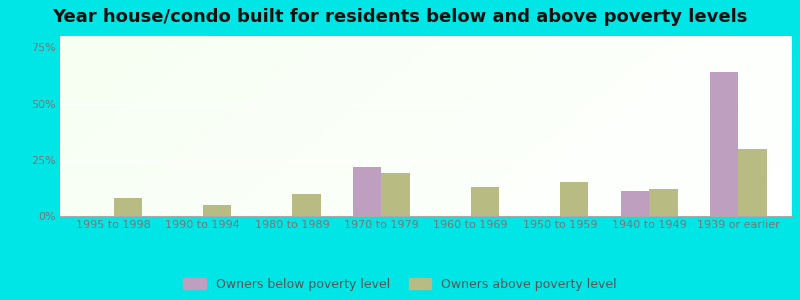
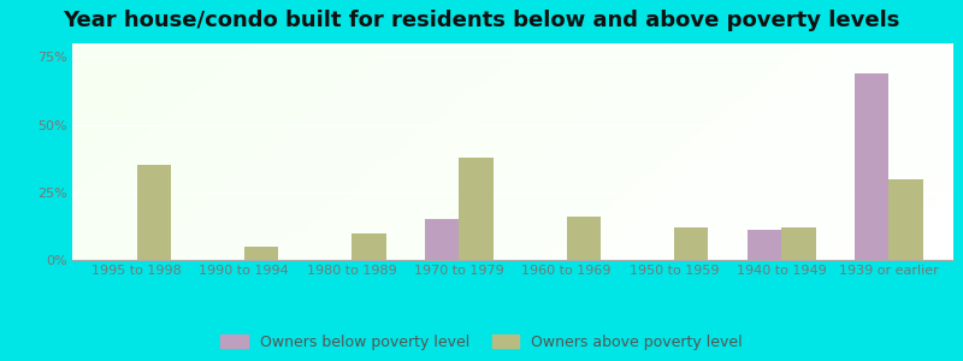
Owners above poverty level/1995 to 1998: 8% -> 35%
Owners below poverty level/1970 to 1979: 22% -> 15%
Owners above poverty level/1970 to 1979: 19% -> 38%
Owners above poverty level/1960 to 1969: 13% -> 16%
Owners above poverty level/1950 to 1959: 15% -> 12%
Owners below poverty level/1939 or earlier: 64% -> 69%
